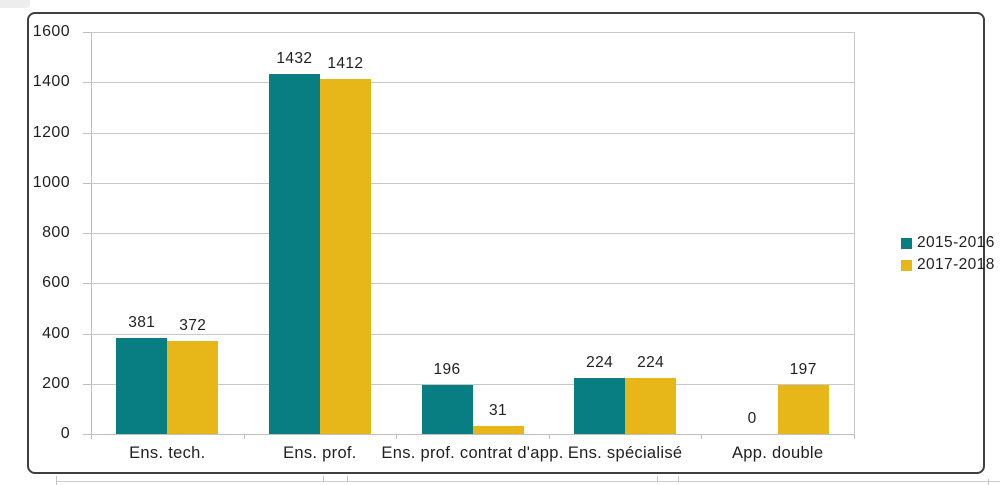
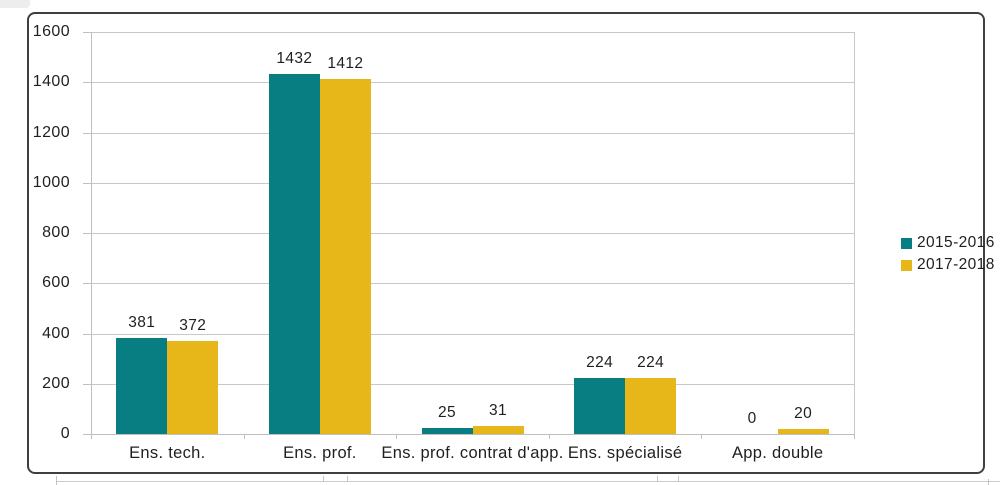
2015-2016/Ens. prof. contrat d'app.: 196 -> 25
2017-2018/App. double: 197 -> 20
